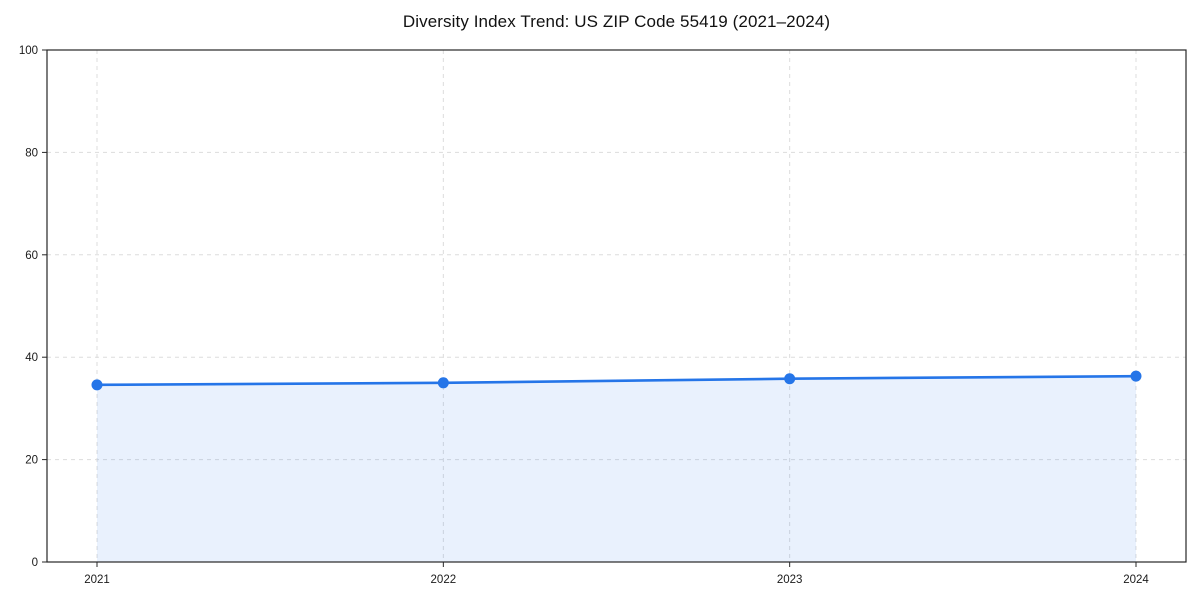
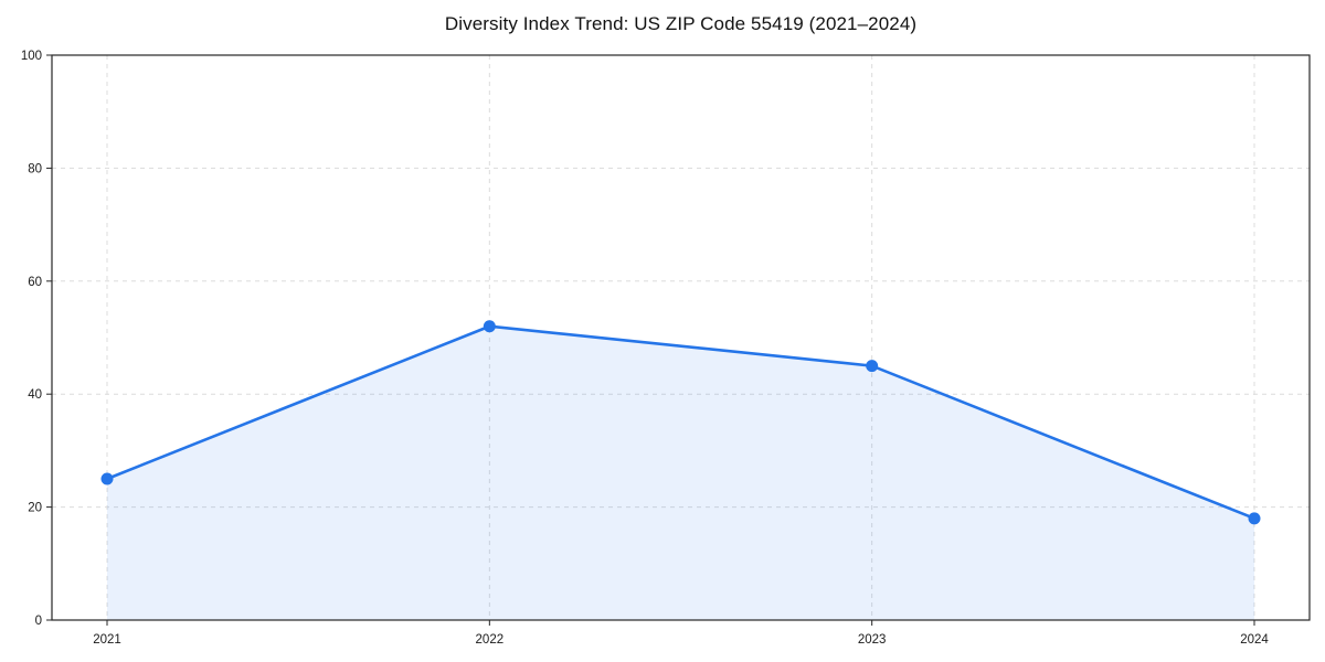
2021: 35 -> 25
2022: 35 -> 52
2023: 36 -> 45
2024: 36 -> 18
